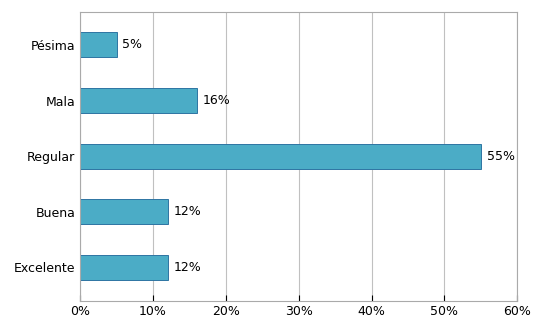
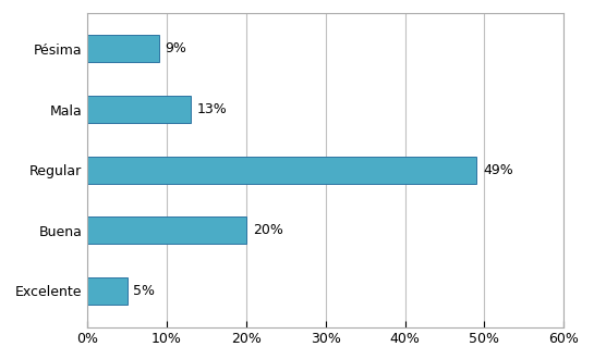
Pésima: 5% -> 9%
Mala: 16% -> 13%
Regular: 55% -> 49%
Buena: 12% -> 20%
Excelente: 12% -> 5%
